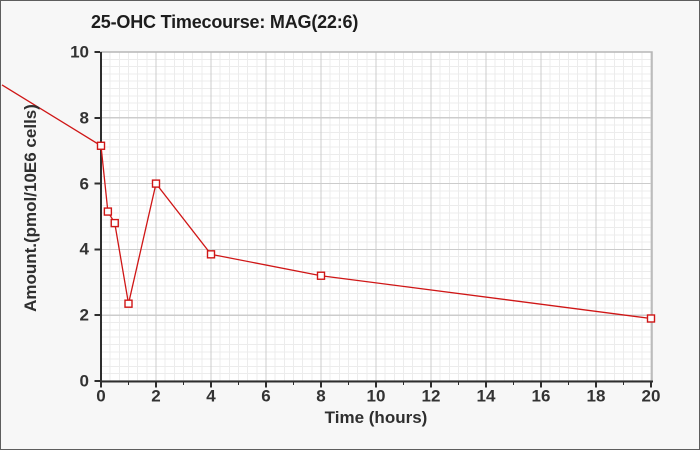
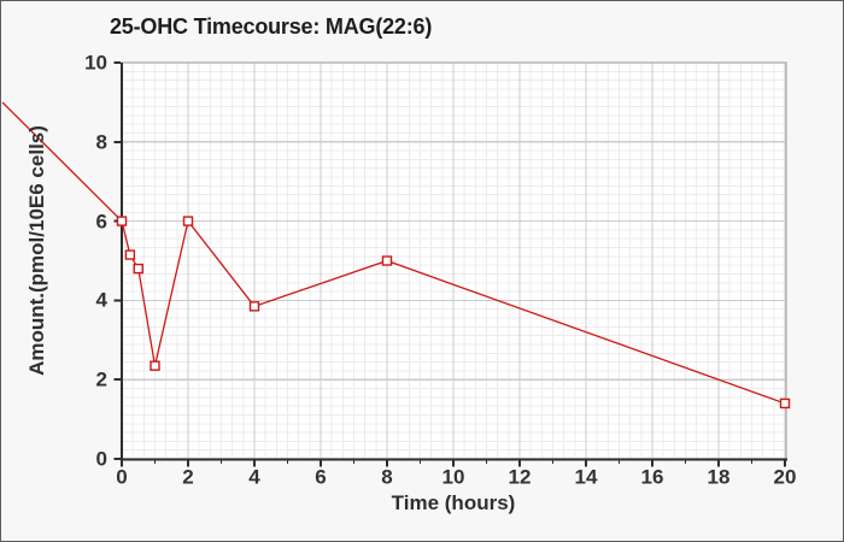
0: 7.2 -> 6.0
8: 3.2 -> 5.0
20: 1.9 -> 1.4
